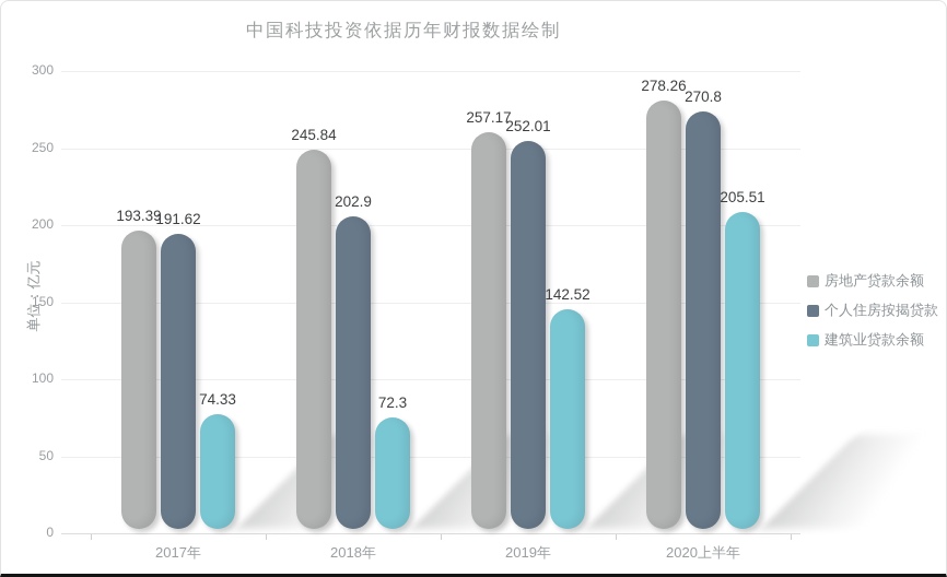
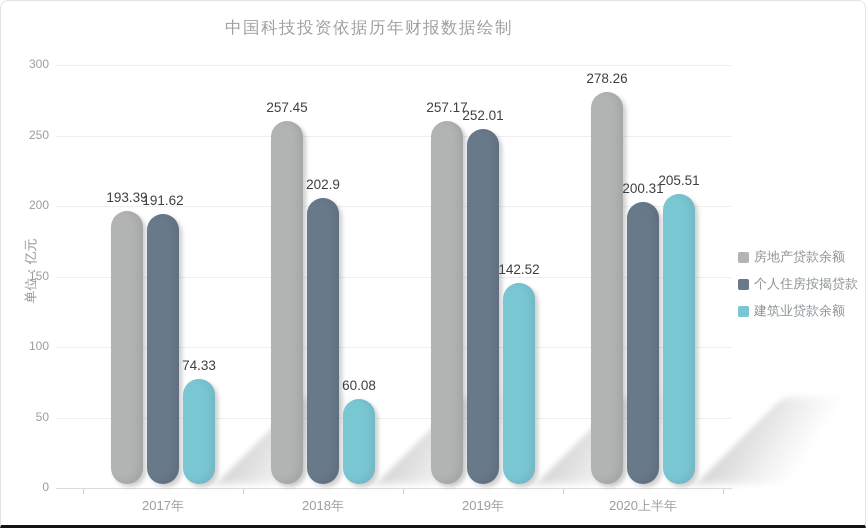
房地产贷款余额/2018年: 245.84 -> 257.45
建筑业贷款余额/2018年: 72.3 -> 60.08
个人住房按揭贷款/2020上半年: 270.8 -> 200.31
